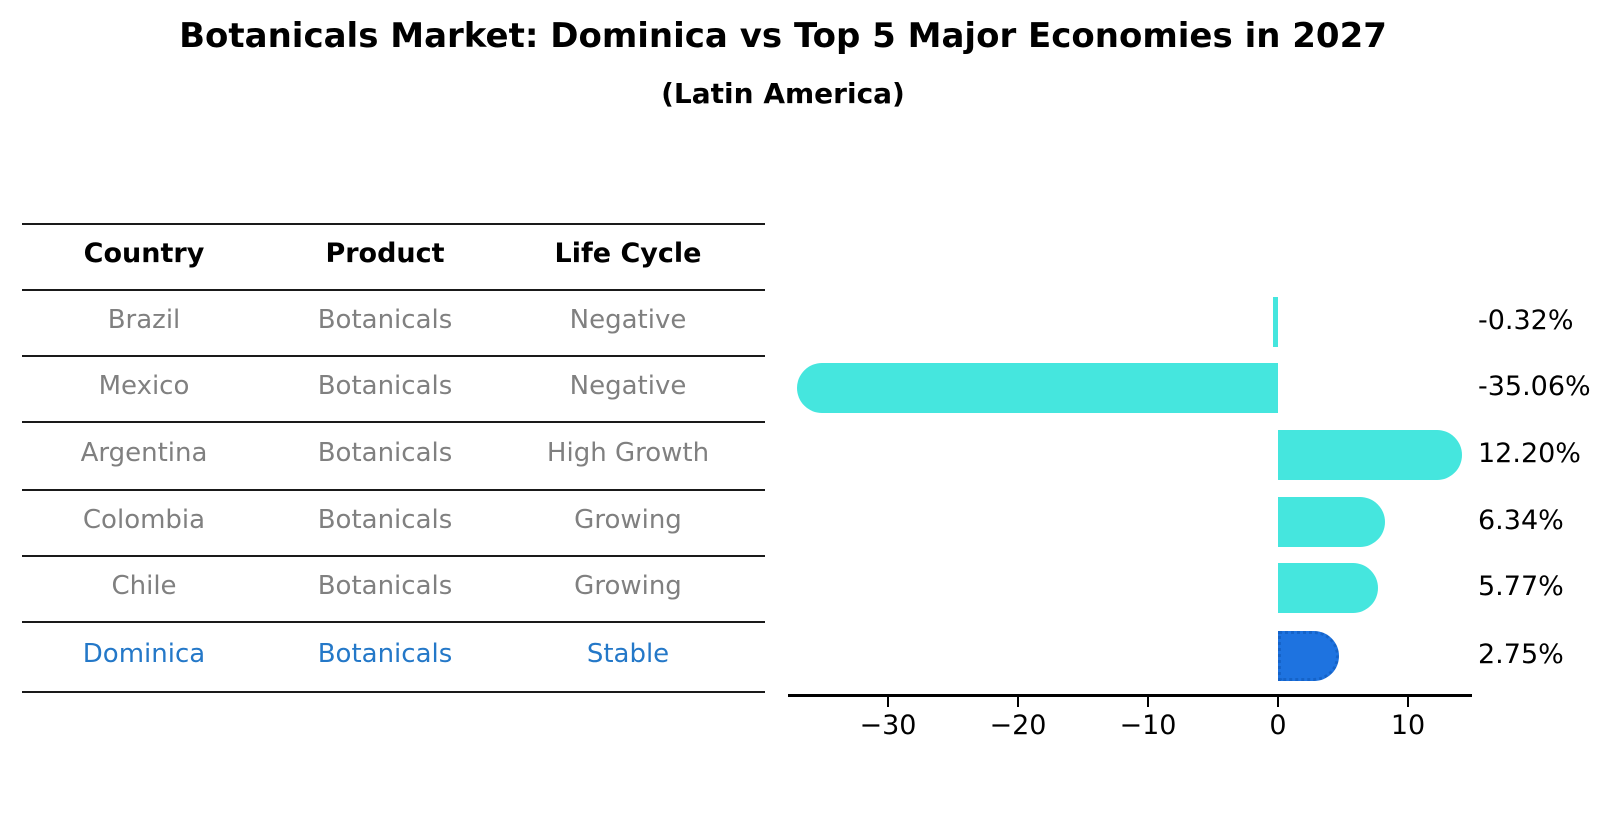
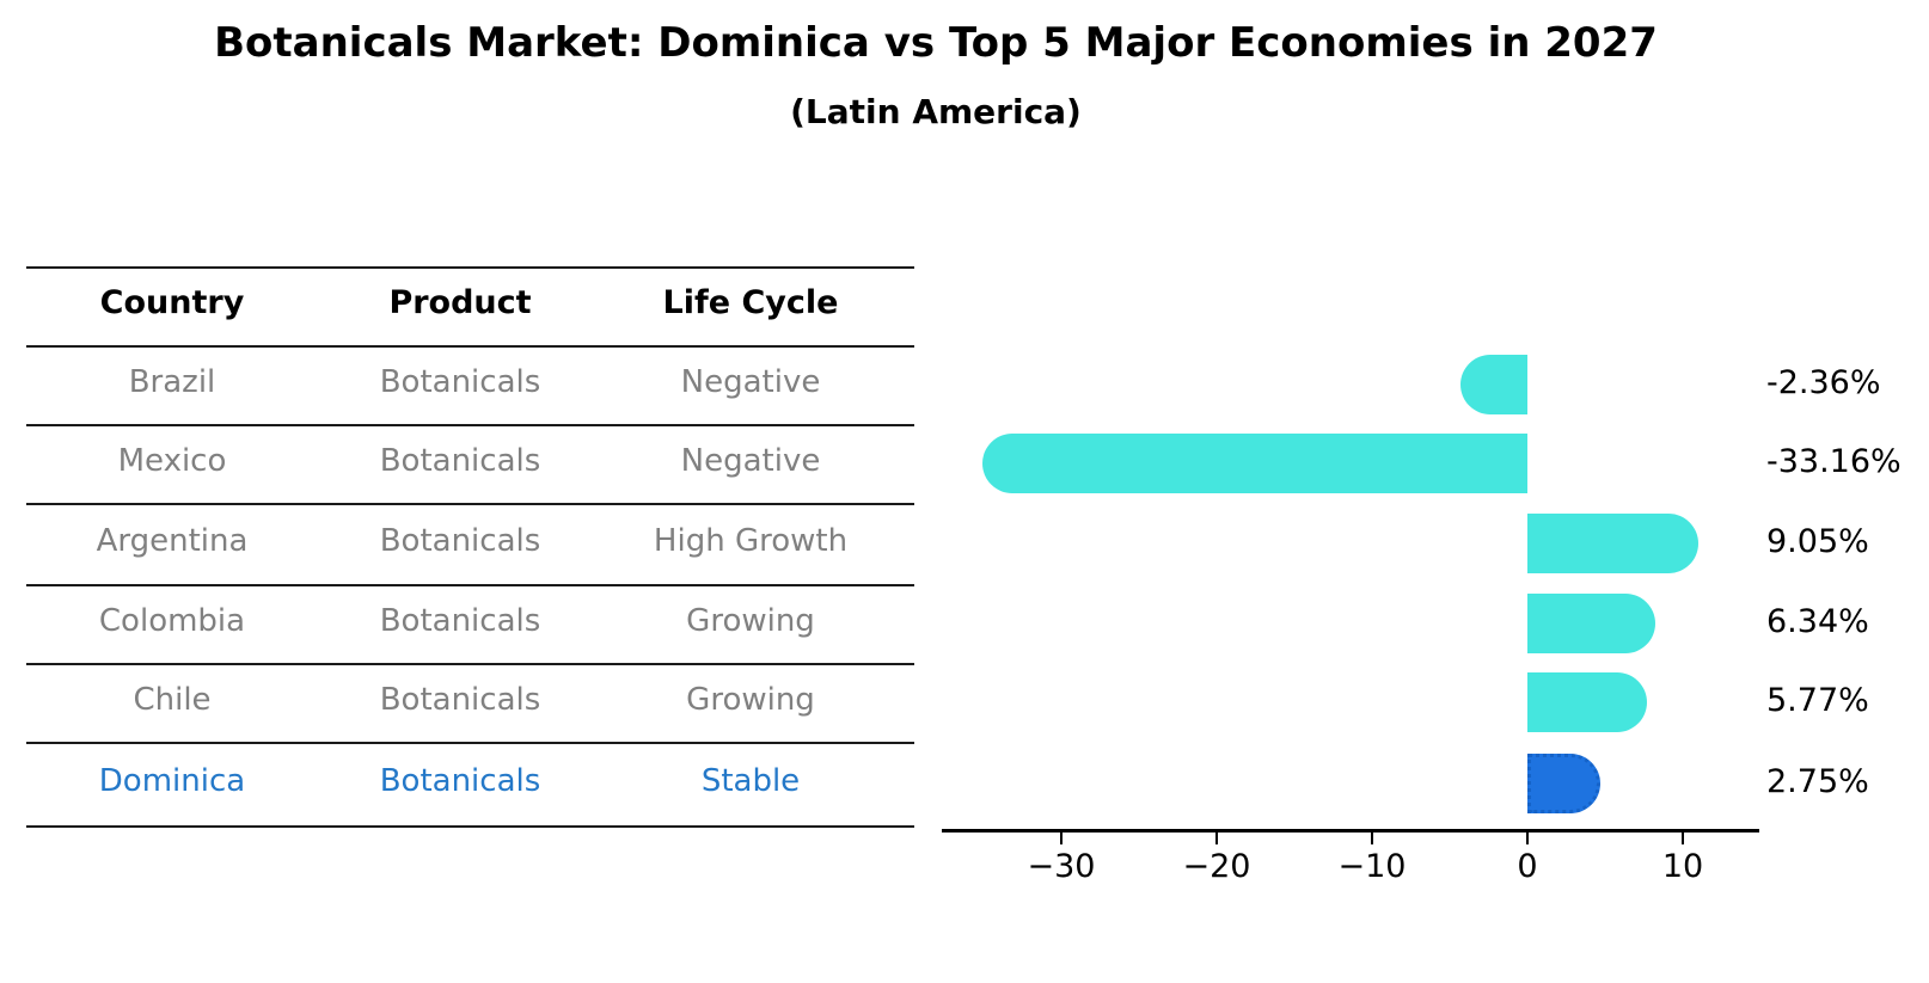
Brazil: -0.32% -> -2.36%
Mexico: -35.06% -> -33.16%
Argentina: 12.20% -> 9.05%
